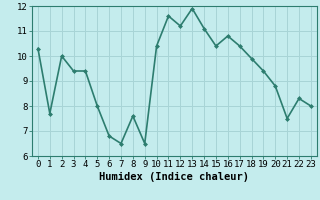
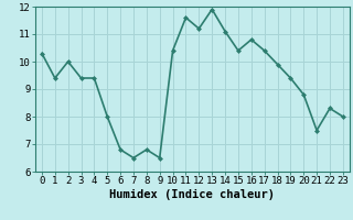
1: 7.7 -> 9.4
8: 7.6 -> 6.8
